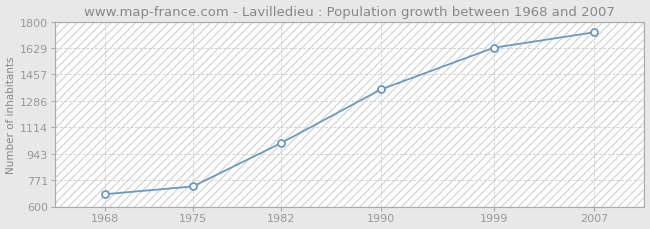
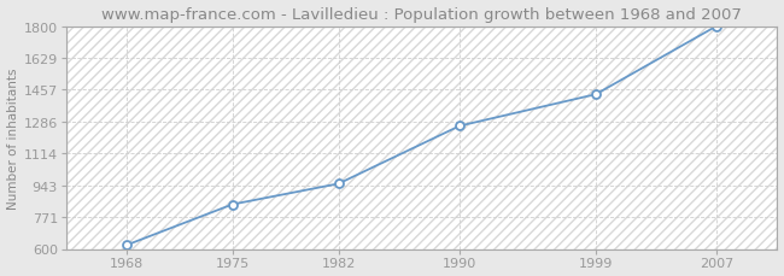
1968: 680 -> 620
1975: 730 -> 840
1982: 1010 -> 950
1990: 1360 -> 1260
1999: 1630 -> 1430
2007: 1730 -> 1800
